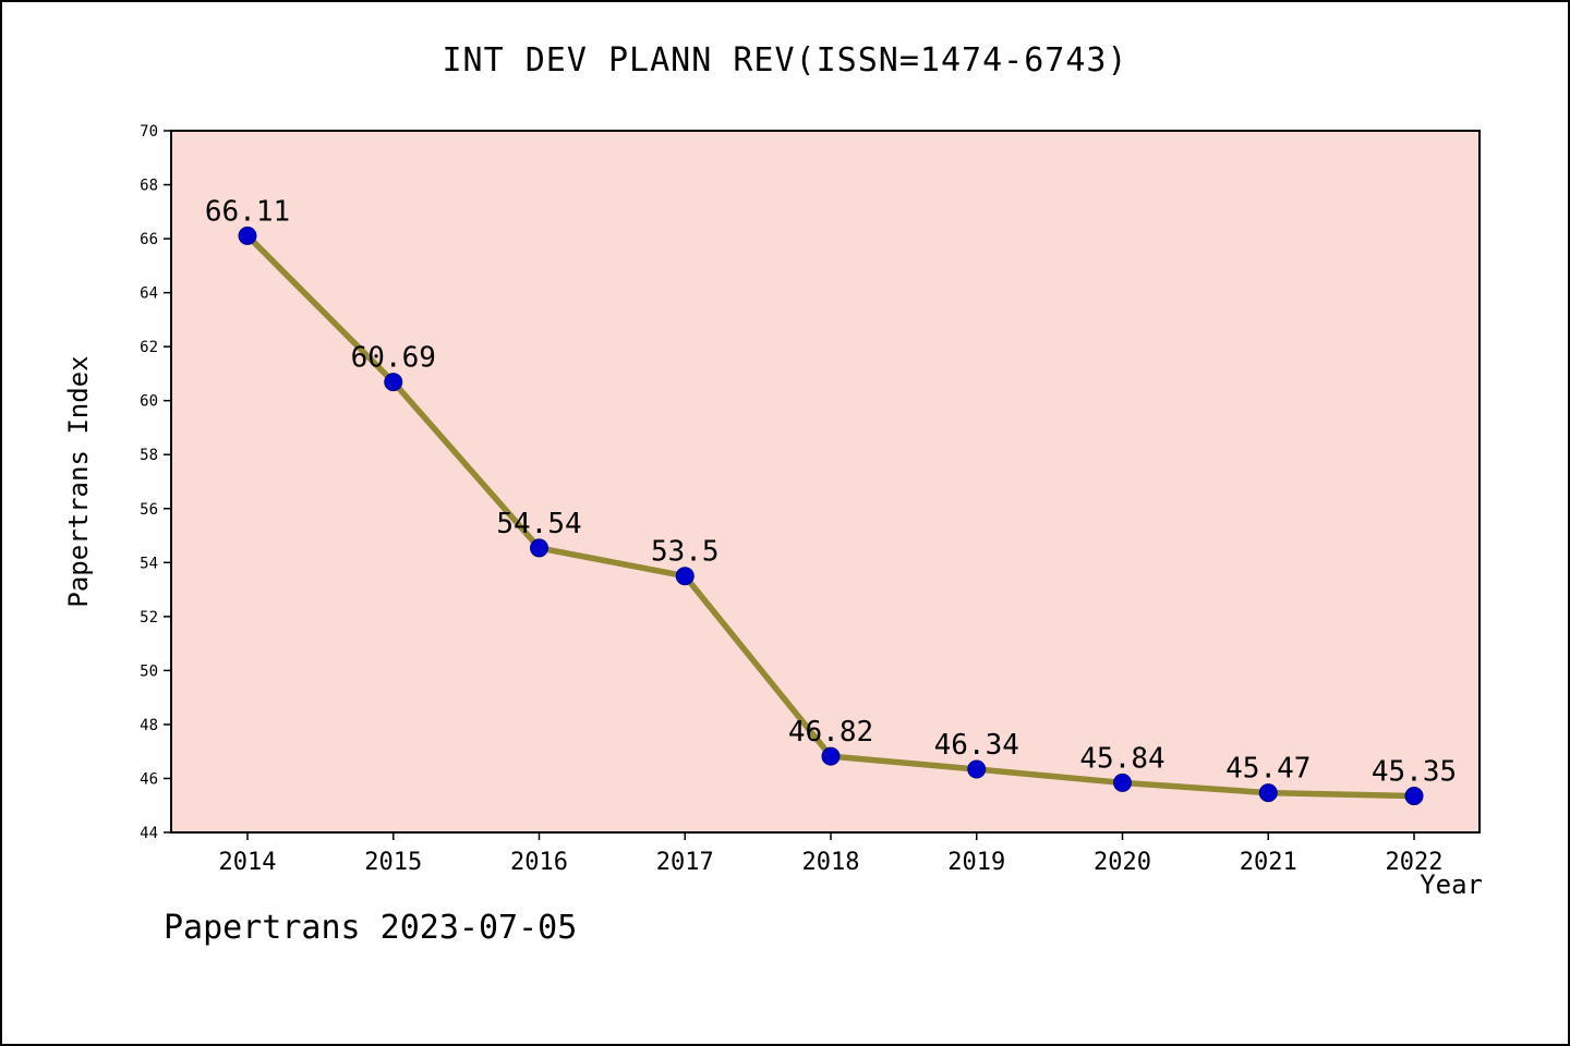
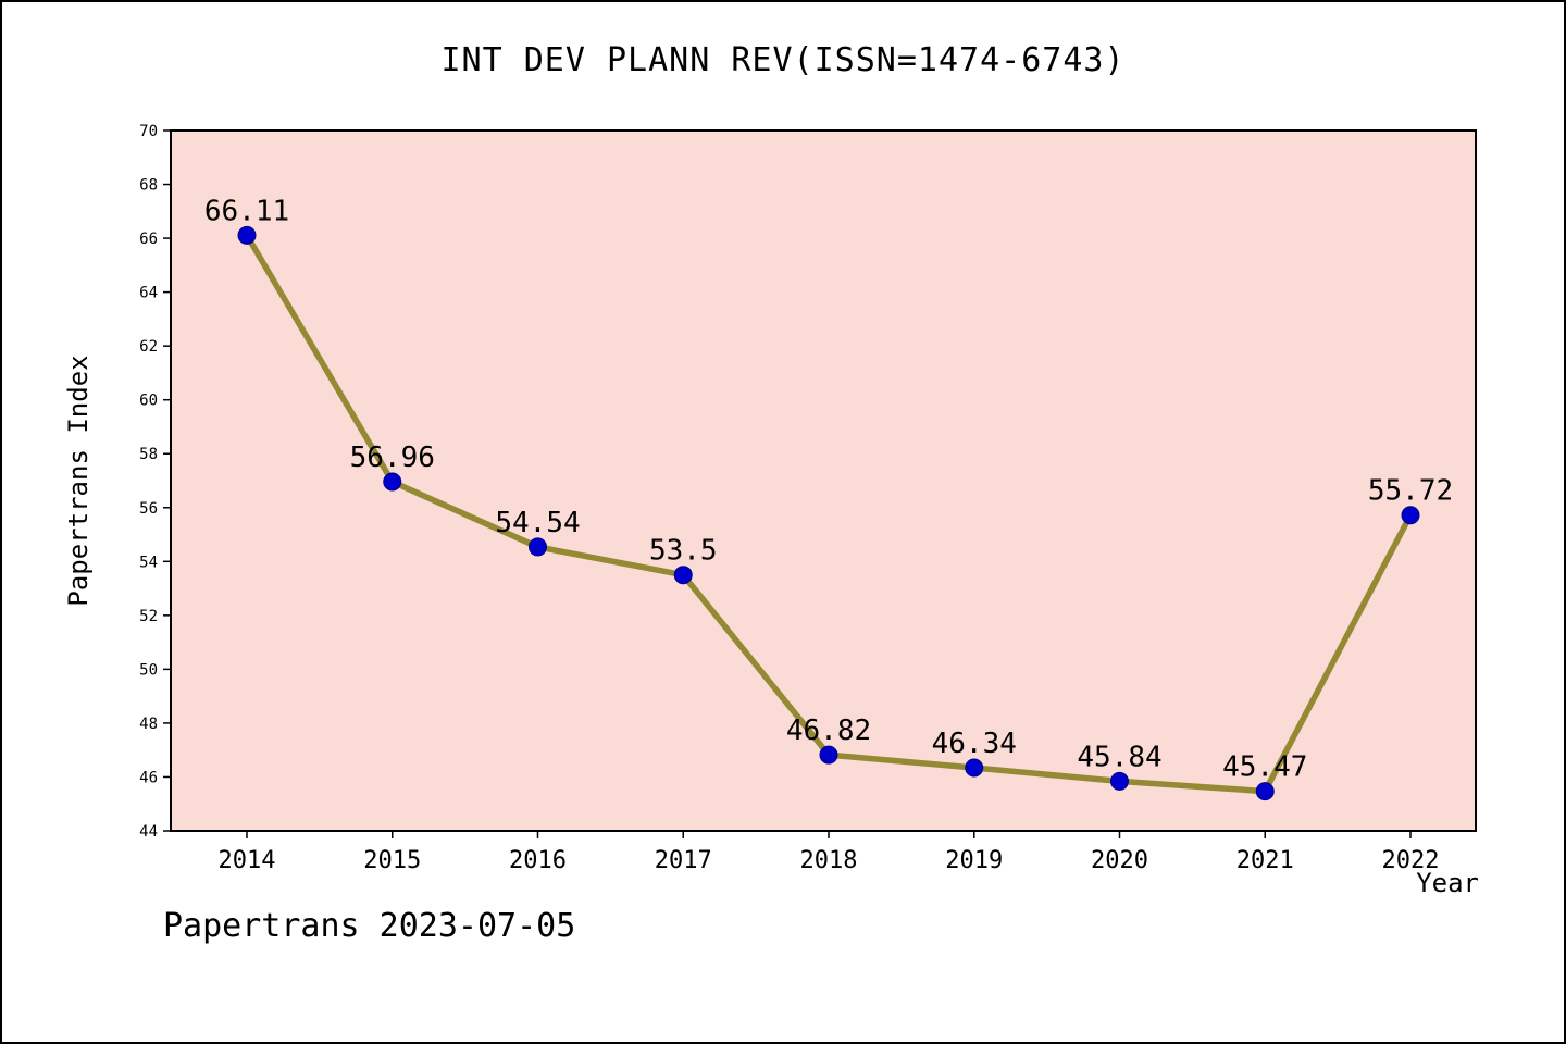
2015: 60.69 -> 56.96
2022: 45.35 -> 55.72
